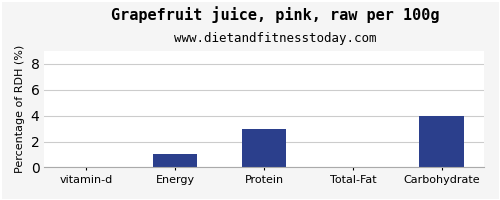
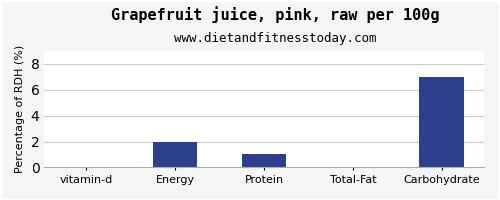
Energy: 1 -> 2
Protein: 3 -> 1
Carbohydrate: 4 -> 7
